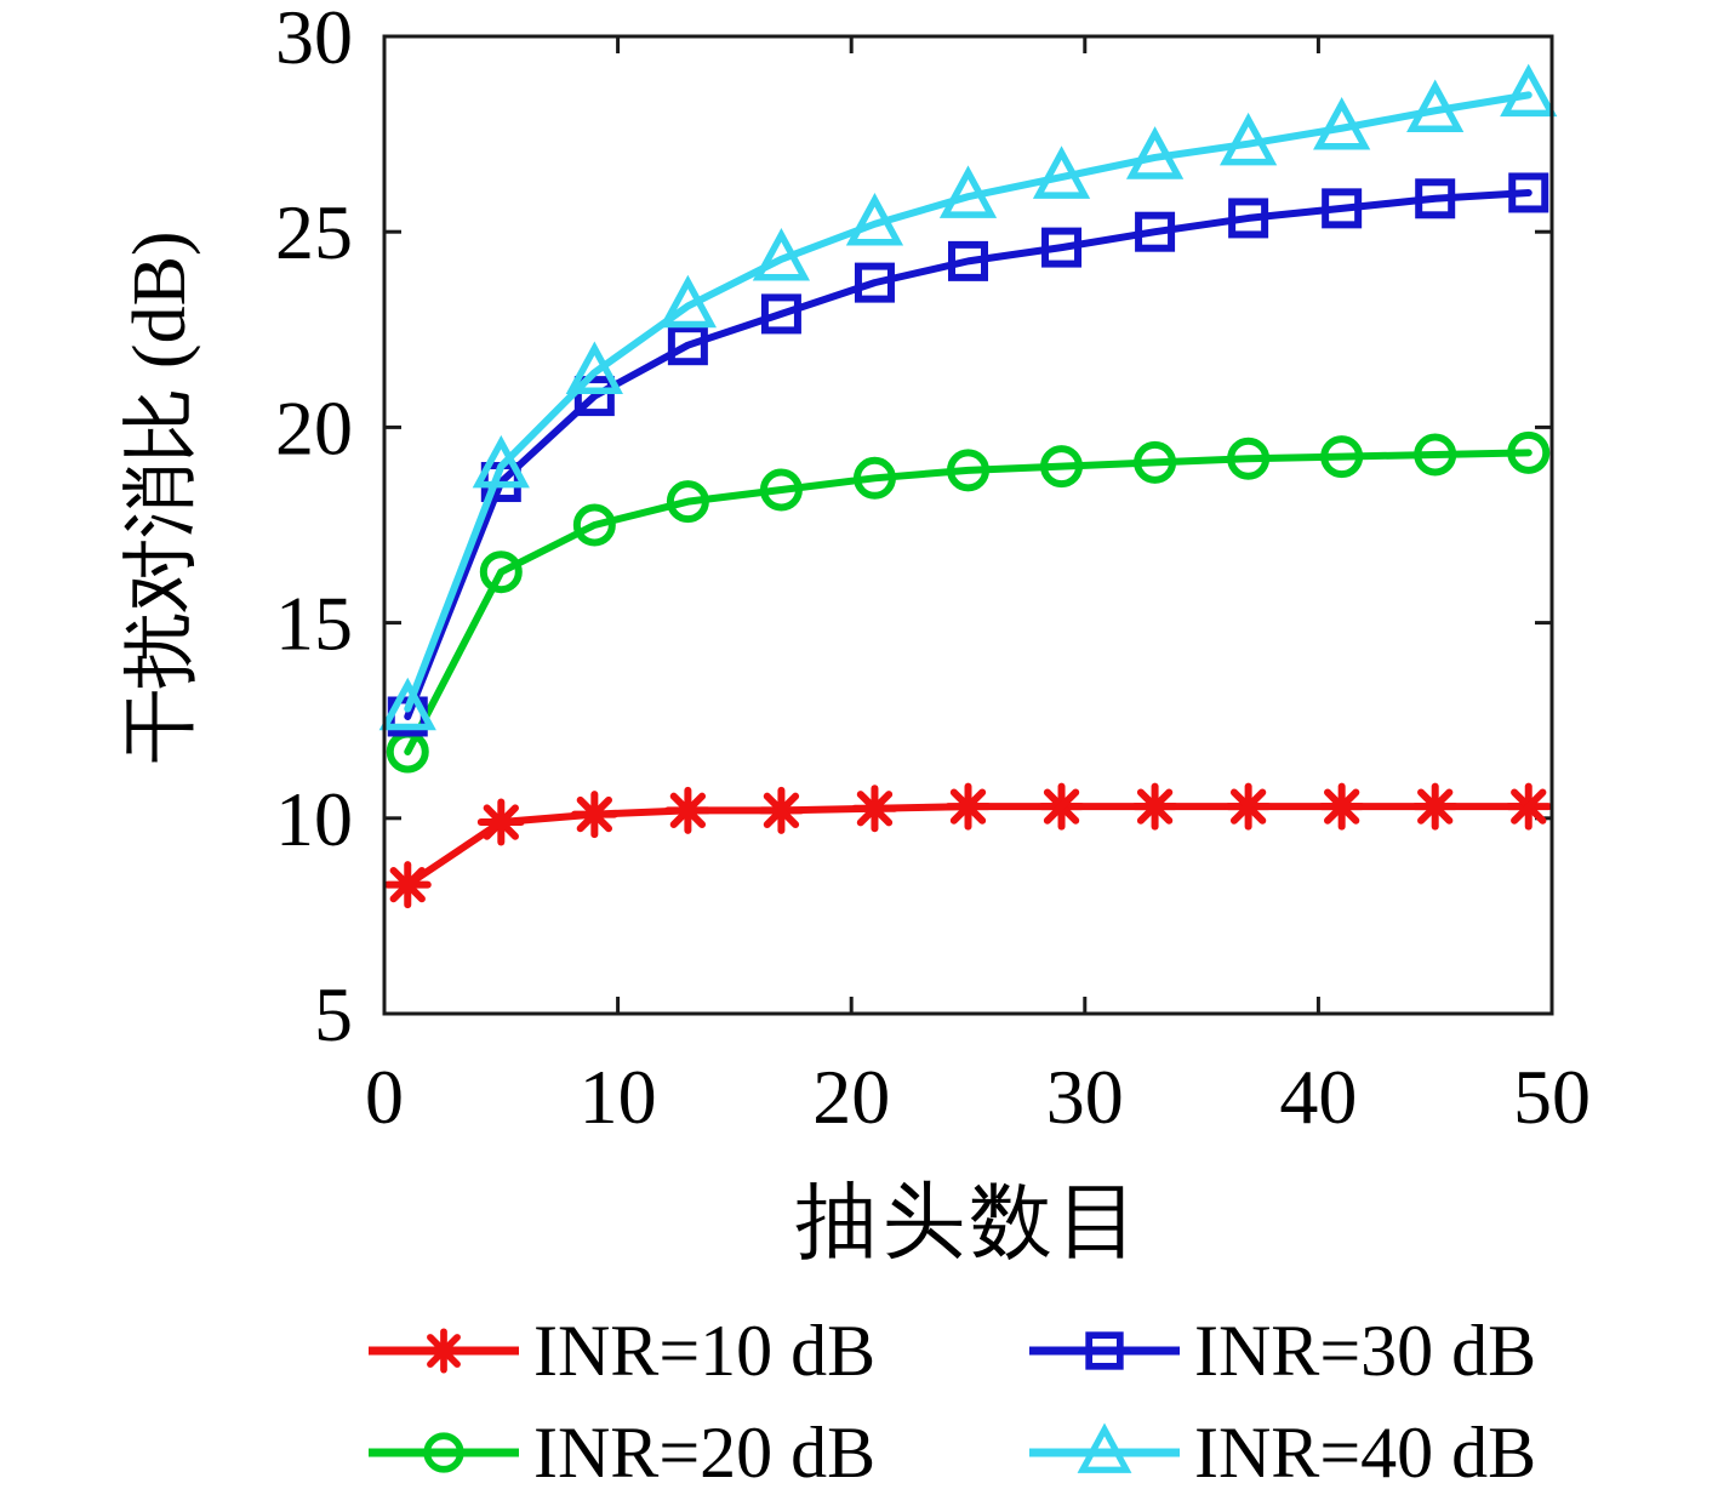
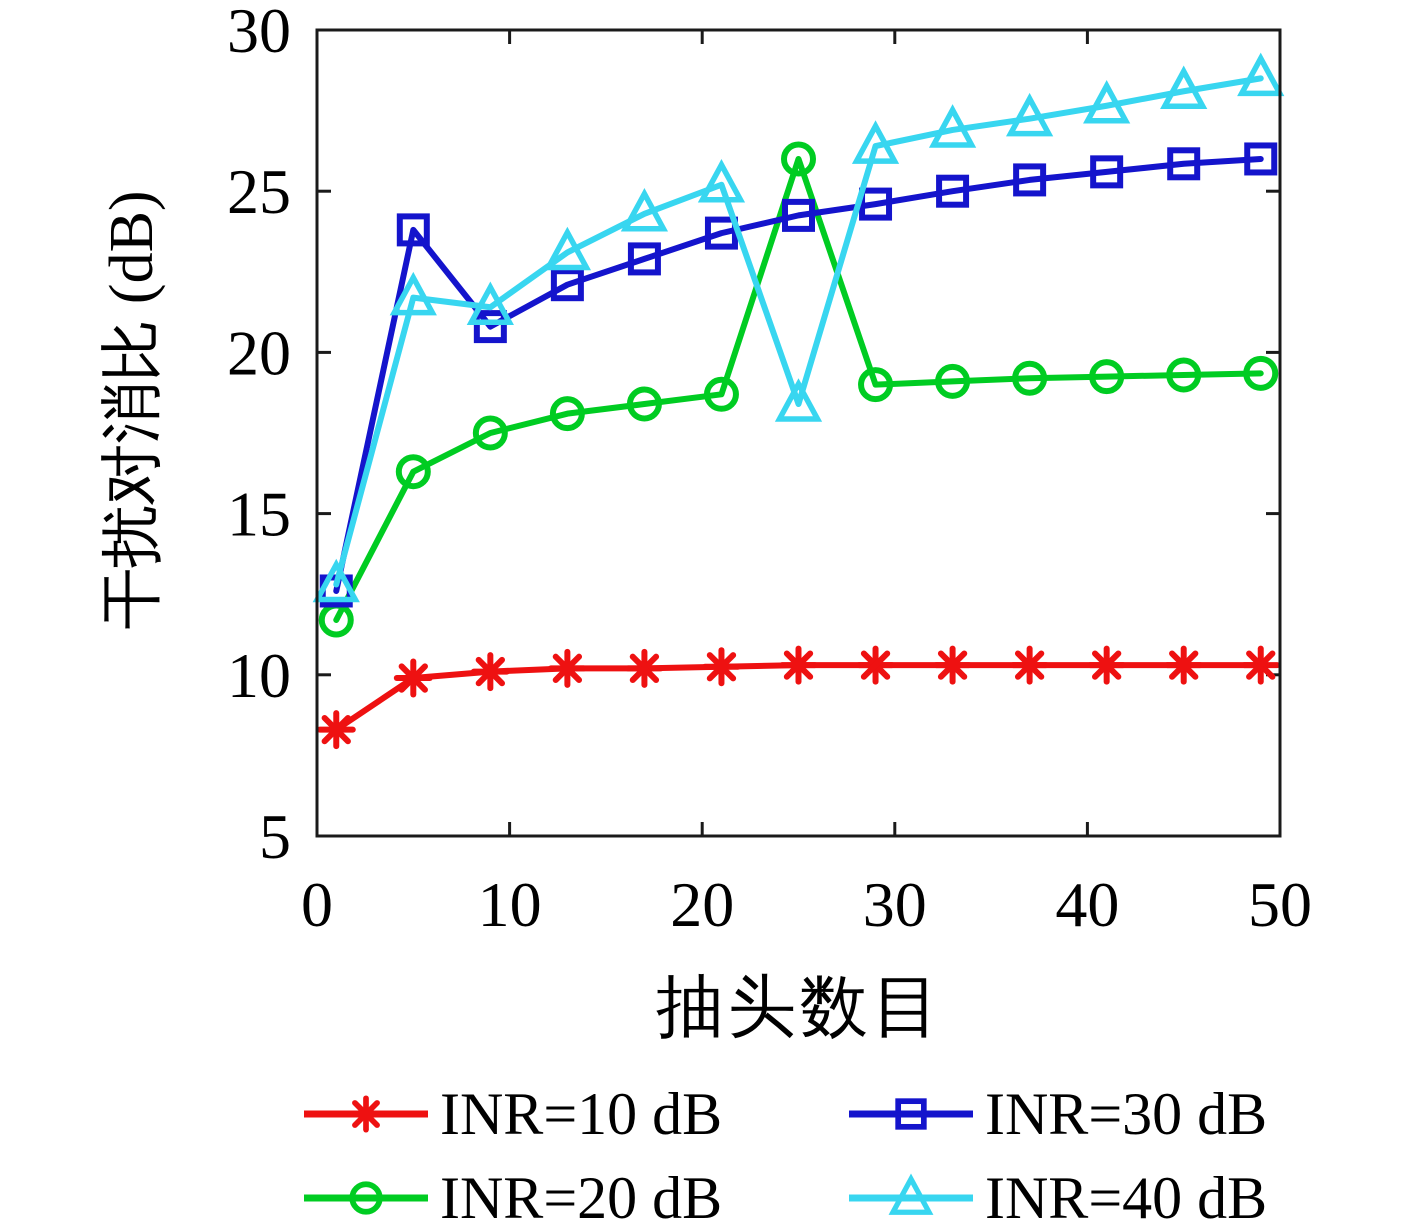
INR=30 dB/5: 18.6 -> 23.8
INR=40 dB/5: 19.0 -> 21.7
INR=20 dB/25: 18.9 -> 26.0
INR=40 dB/25: 25.9 -> 18.4
